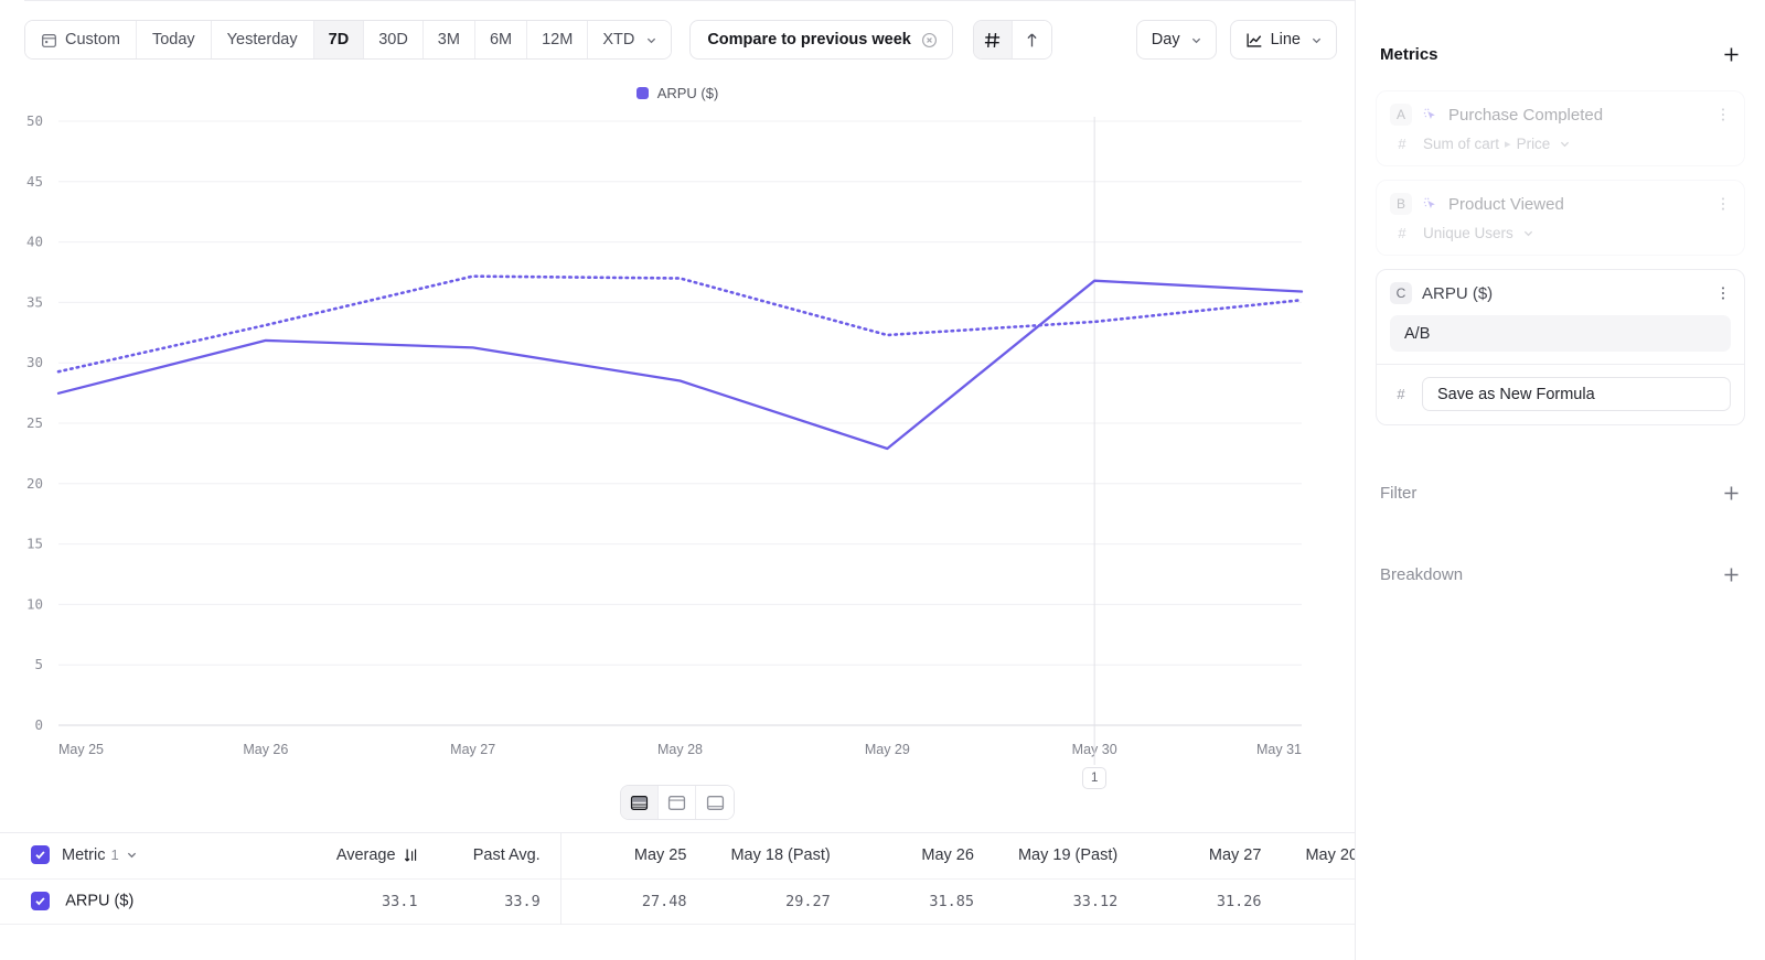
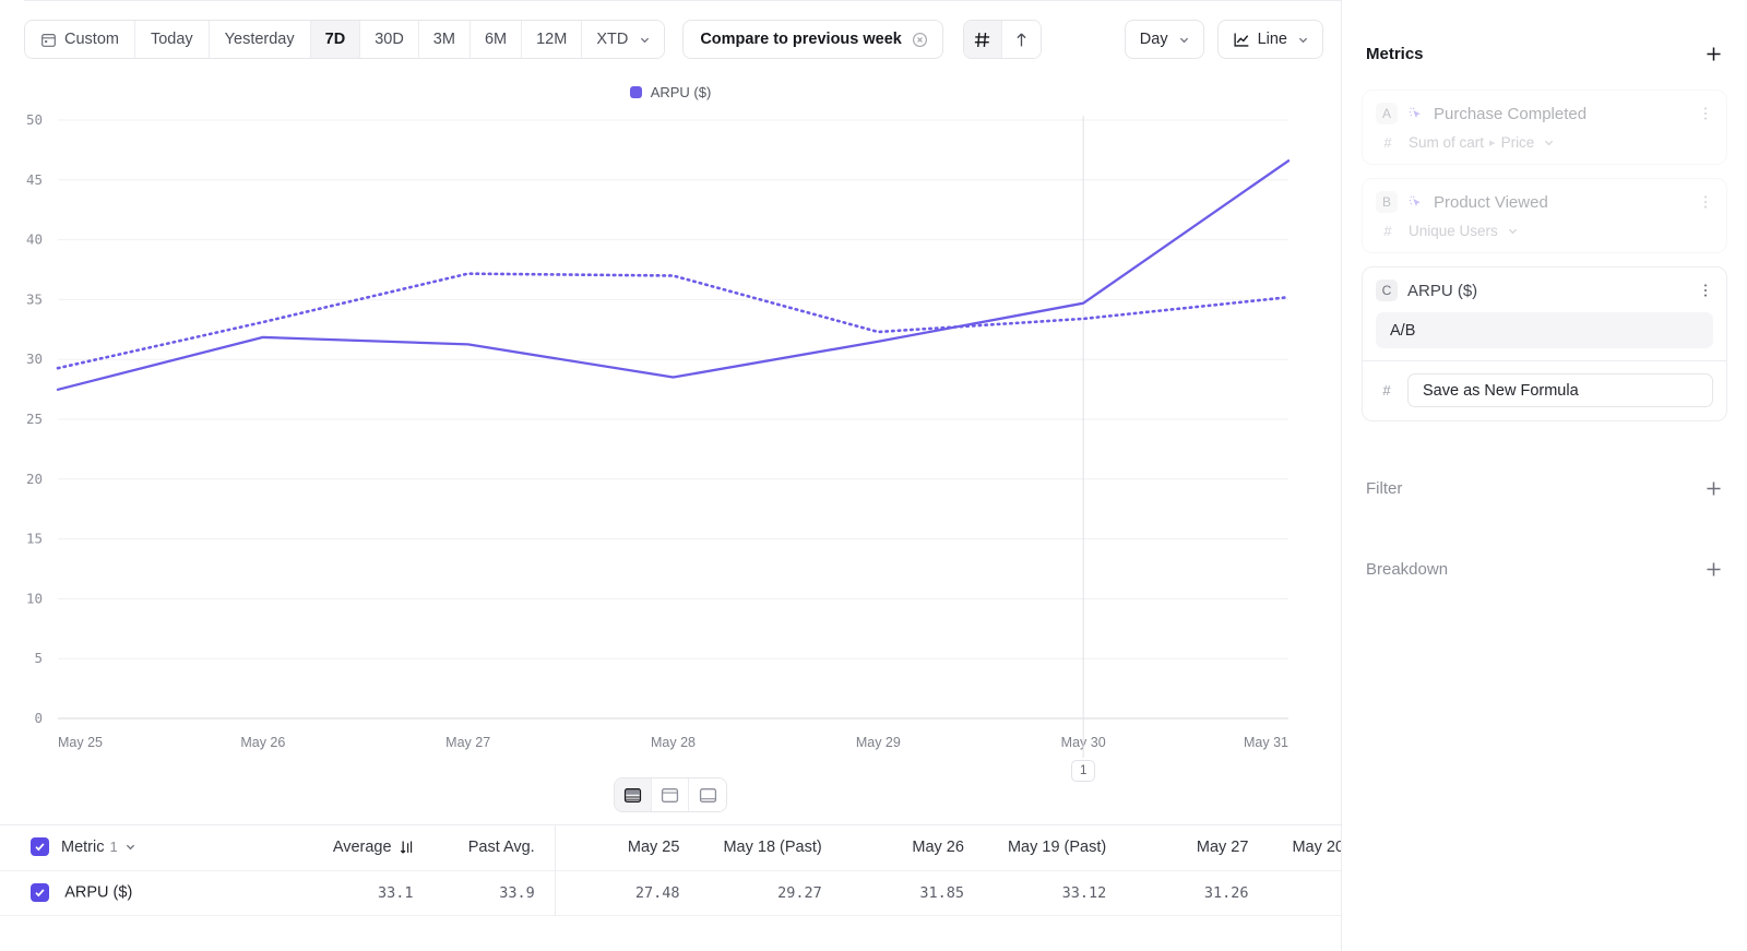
ARPU ($)/May 29: 22.9 -> 31.5
ARPU ($)/May 30: 36.8 -> 34.7
ARPU ($)/May 31: 35.9 -> 46.6
